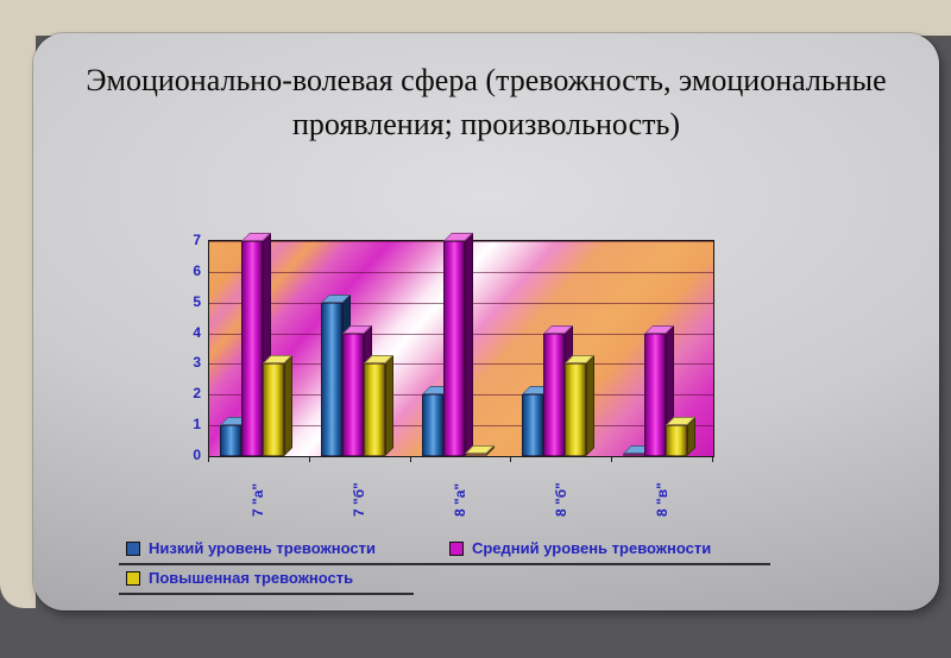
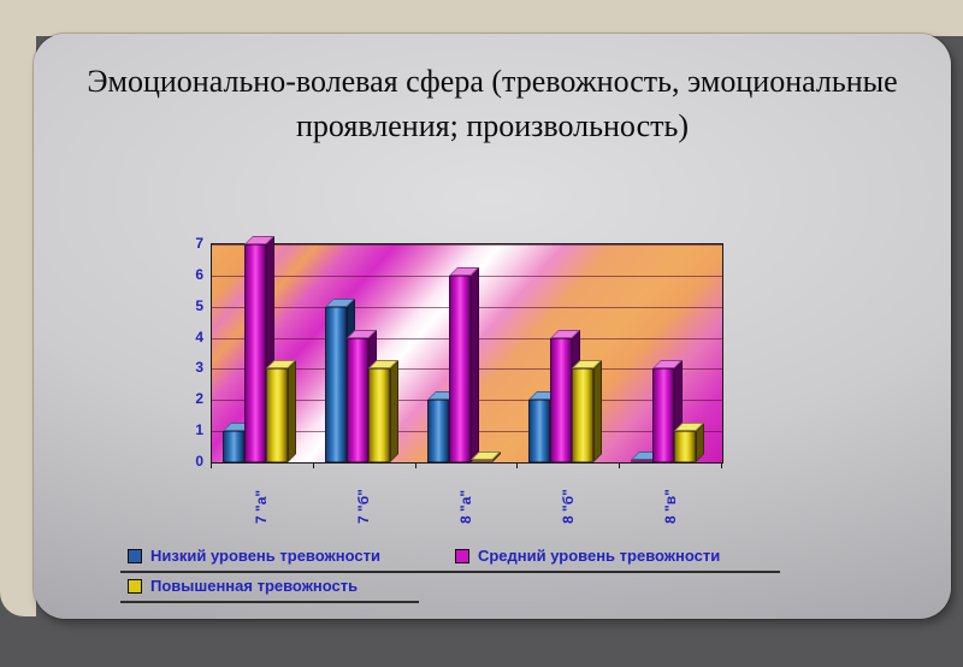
Средний уровень тревожности/8 "а": 7 -> 6
Средний уровень тревожности/8 "в": 4 -> 3
